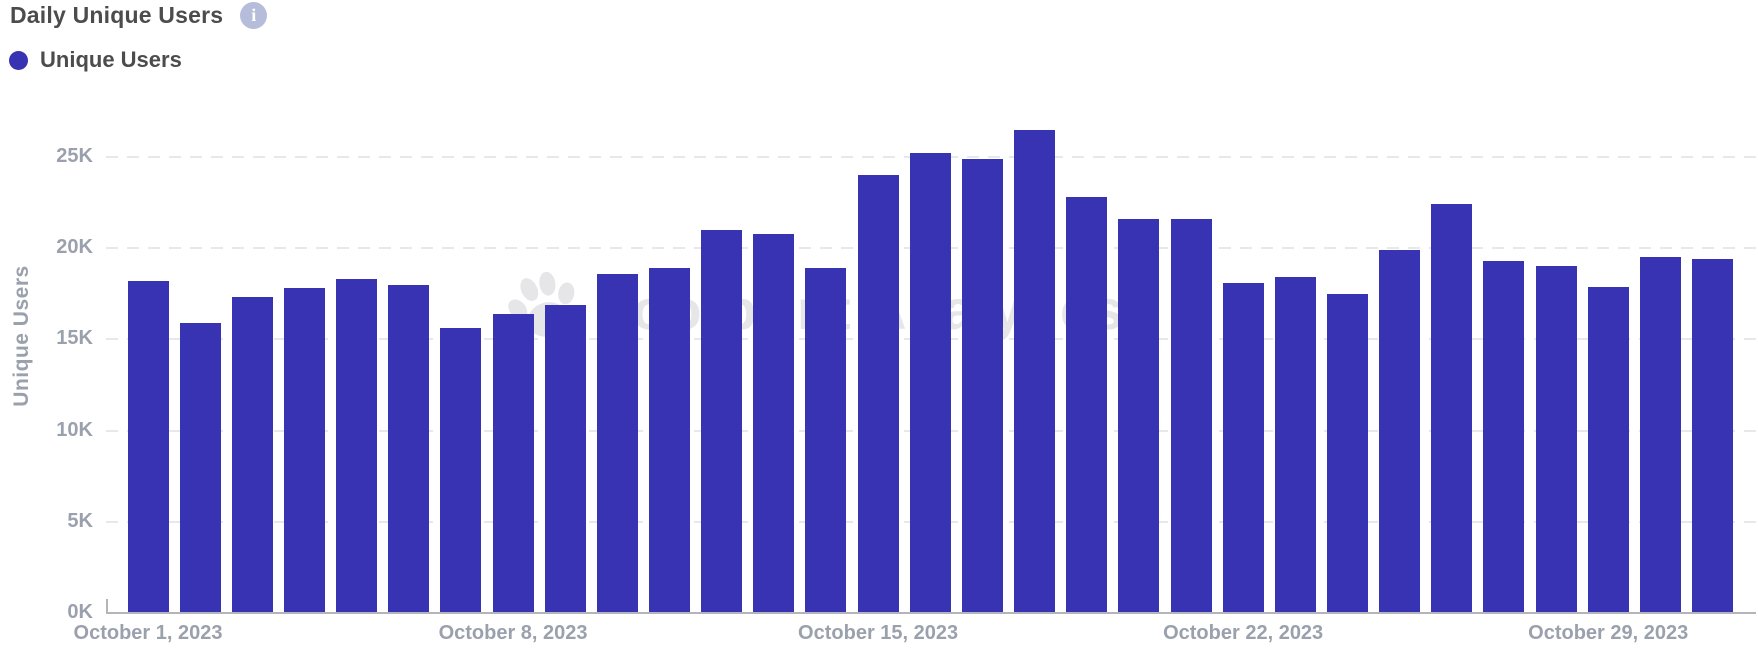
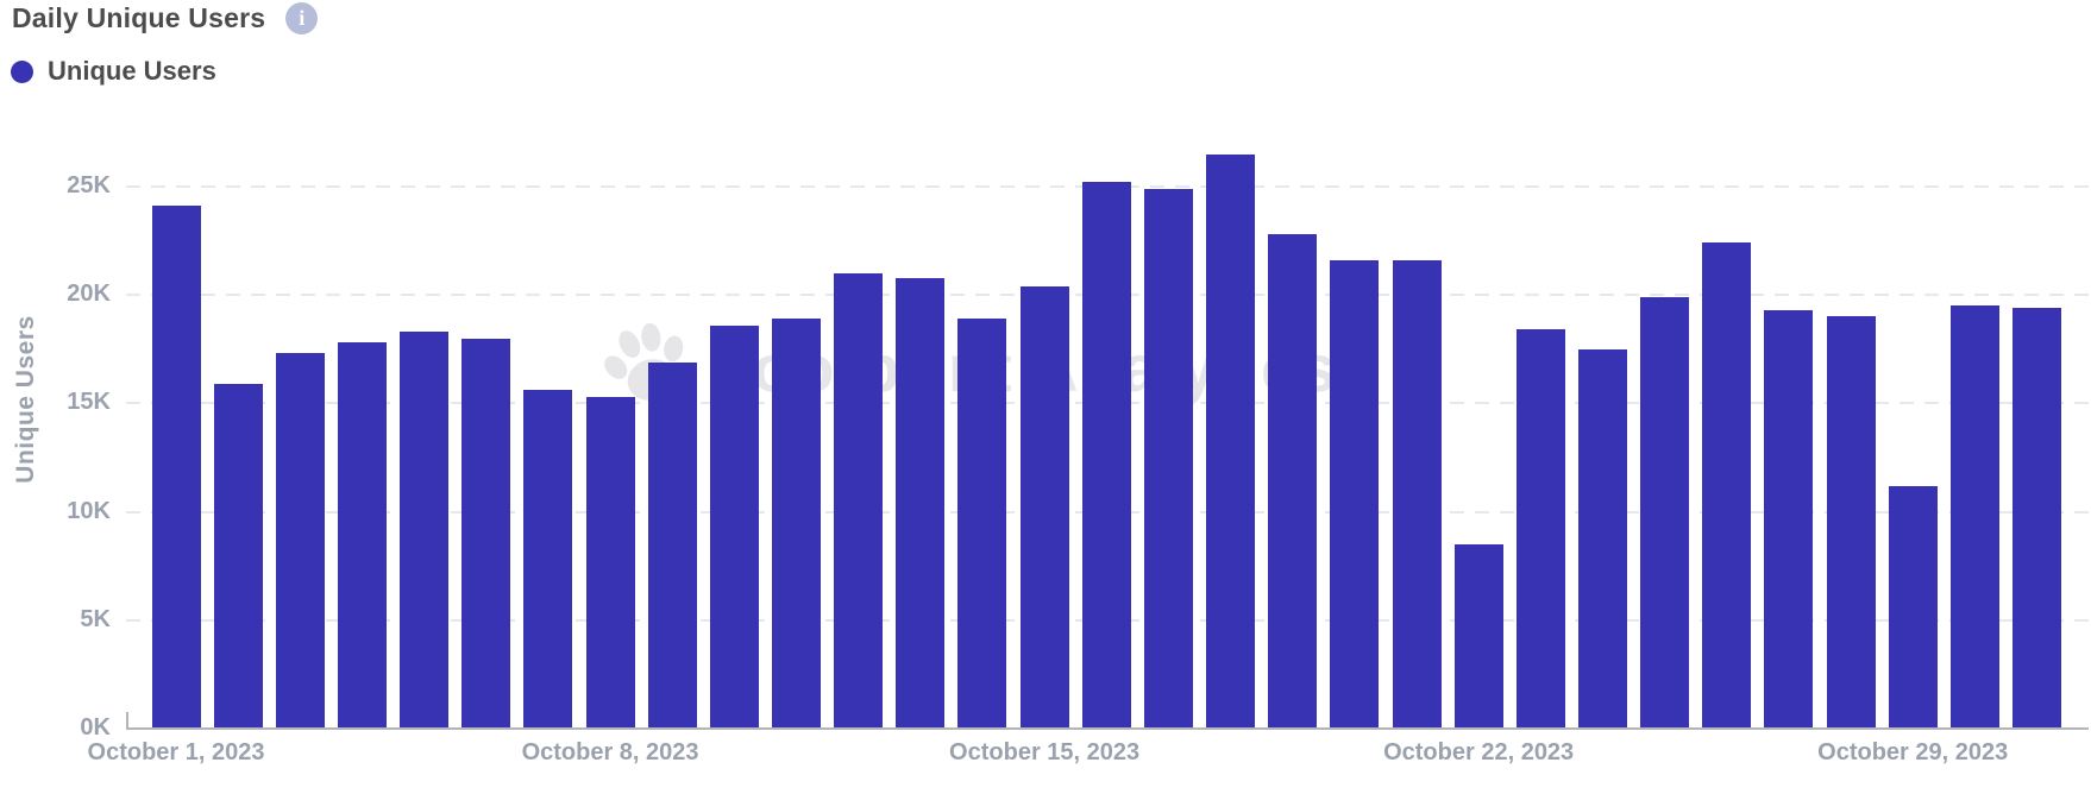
October 1, 2023: 18.2K -> 24.1K
October 8, 2023: 16.4K -> 15.3K
October 15, 2023: 24.0K -> 20.4K
October 22, 2023: 18.1K -> 8.5K
October 29, 2023: 17.9K -> 11.2K
